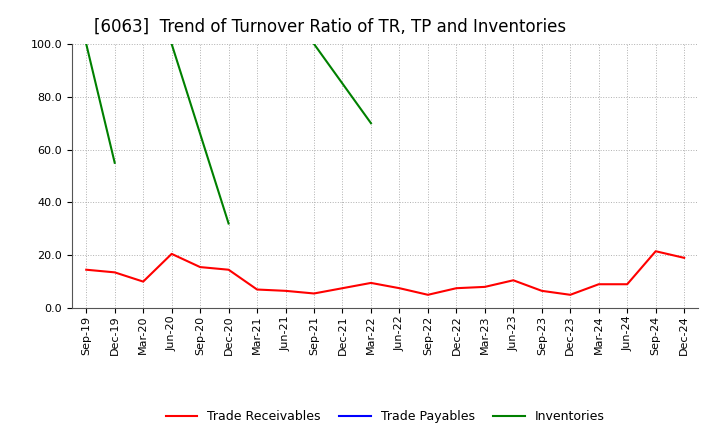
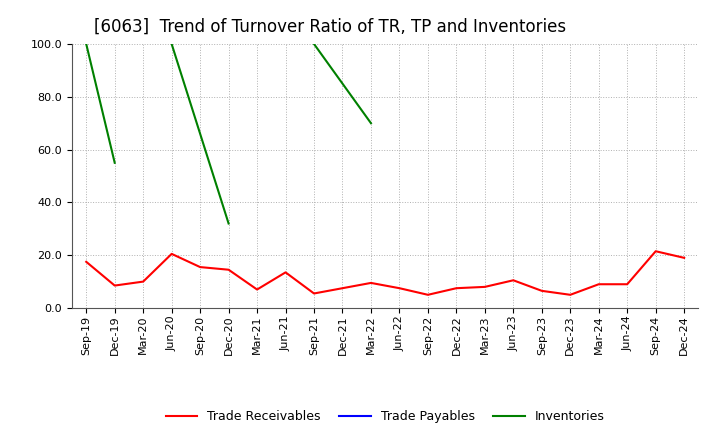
Sep-19: 14.5 -> 17.5
Dec-19: 13.5 -> 8.5
Jun-21: 6.5 -> 13.5
